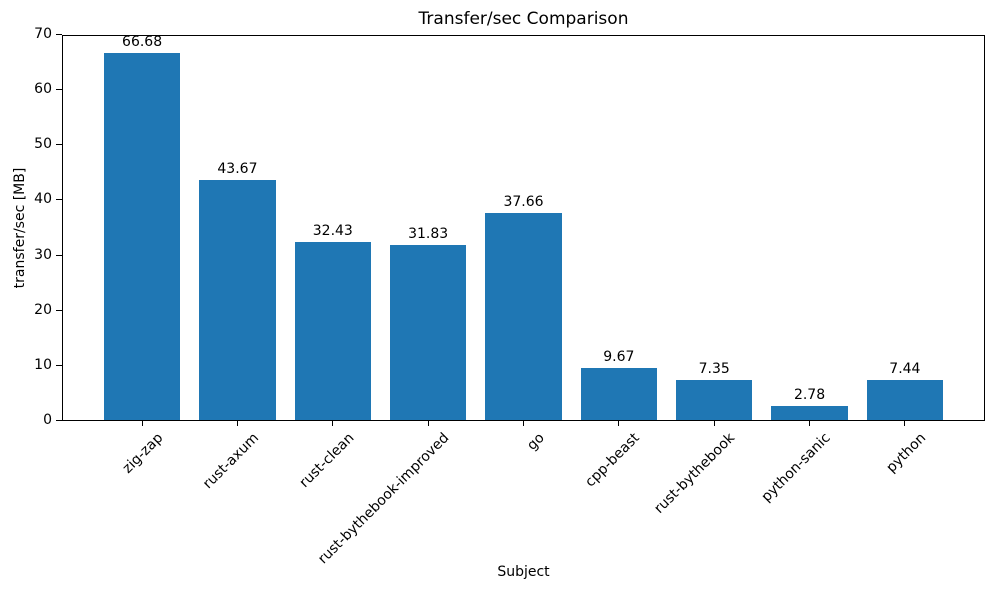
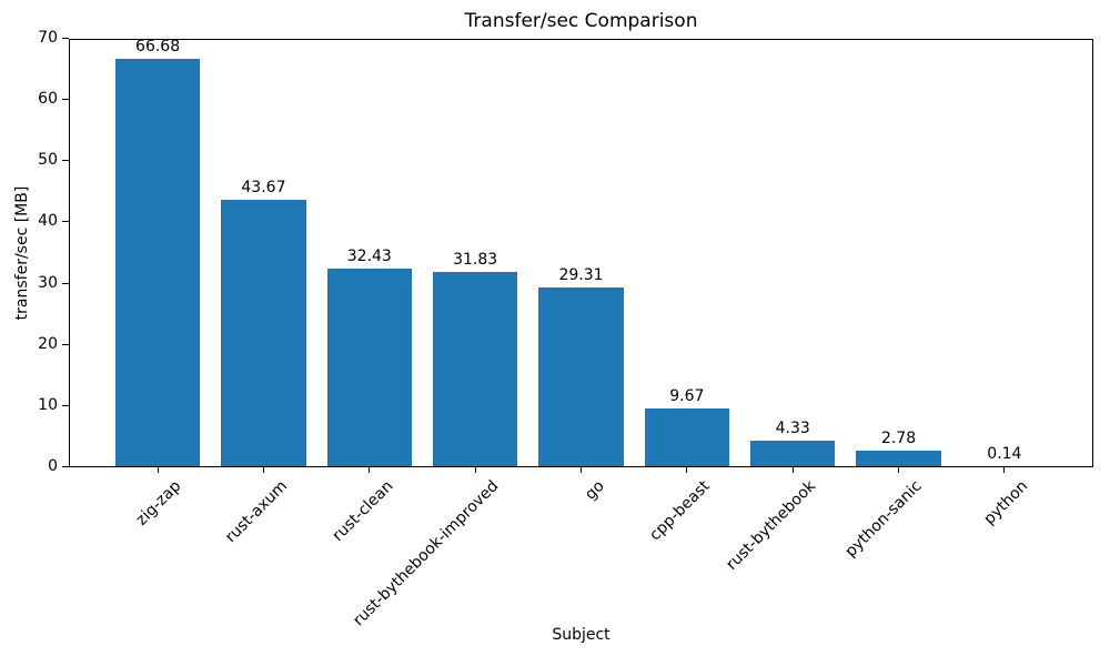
go: 37.66 -> 29.31
rust-bythebook: 7.35 -> 4.33
python: 7.44 -> 0.14
